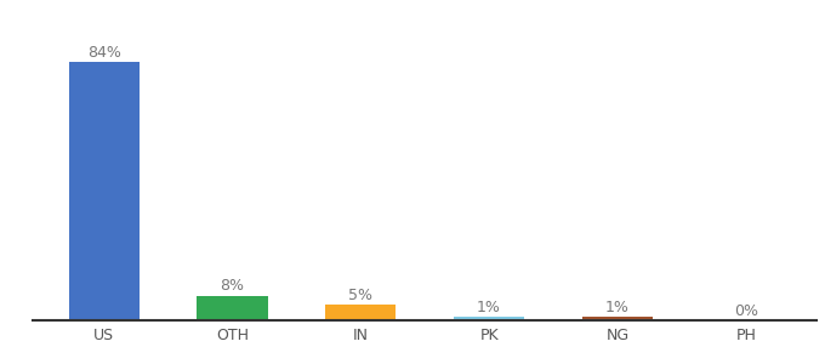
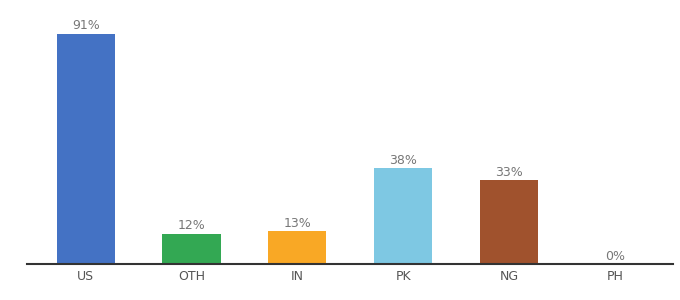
US: 84% -> 91%
OTH: 8% -> 12%
IN: 5% -> 13%
PK: 1% -> 38%
NG: 1% -> 33%
